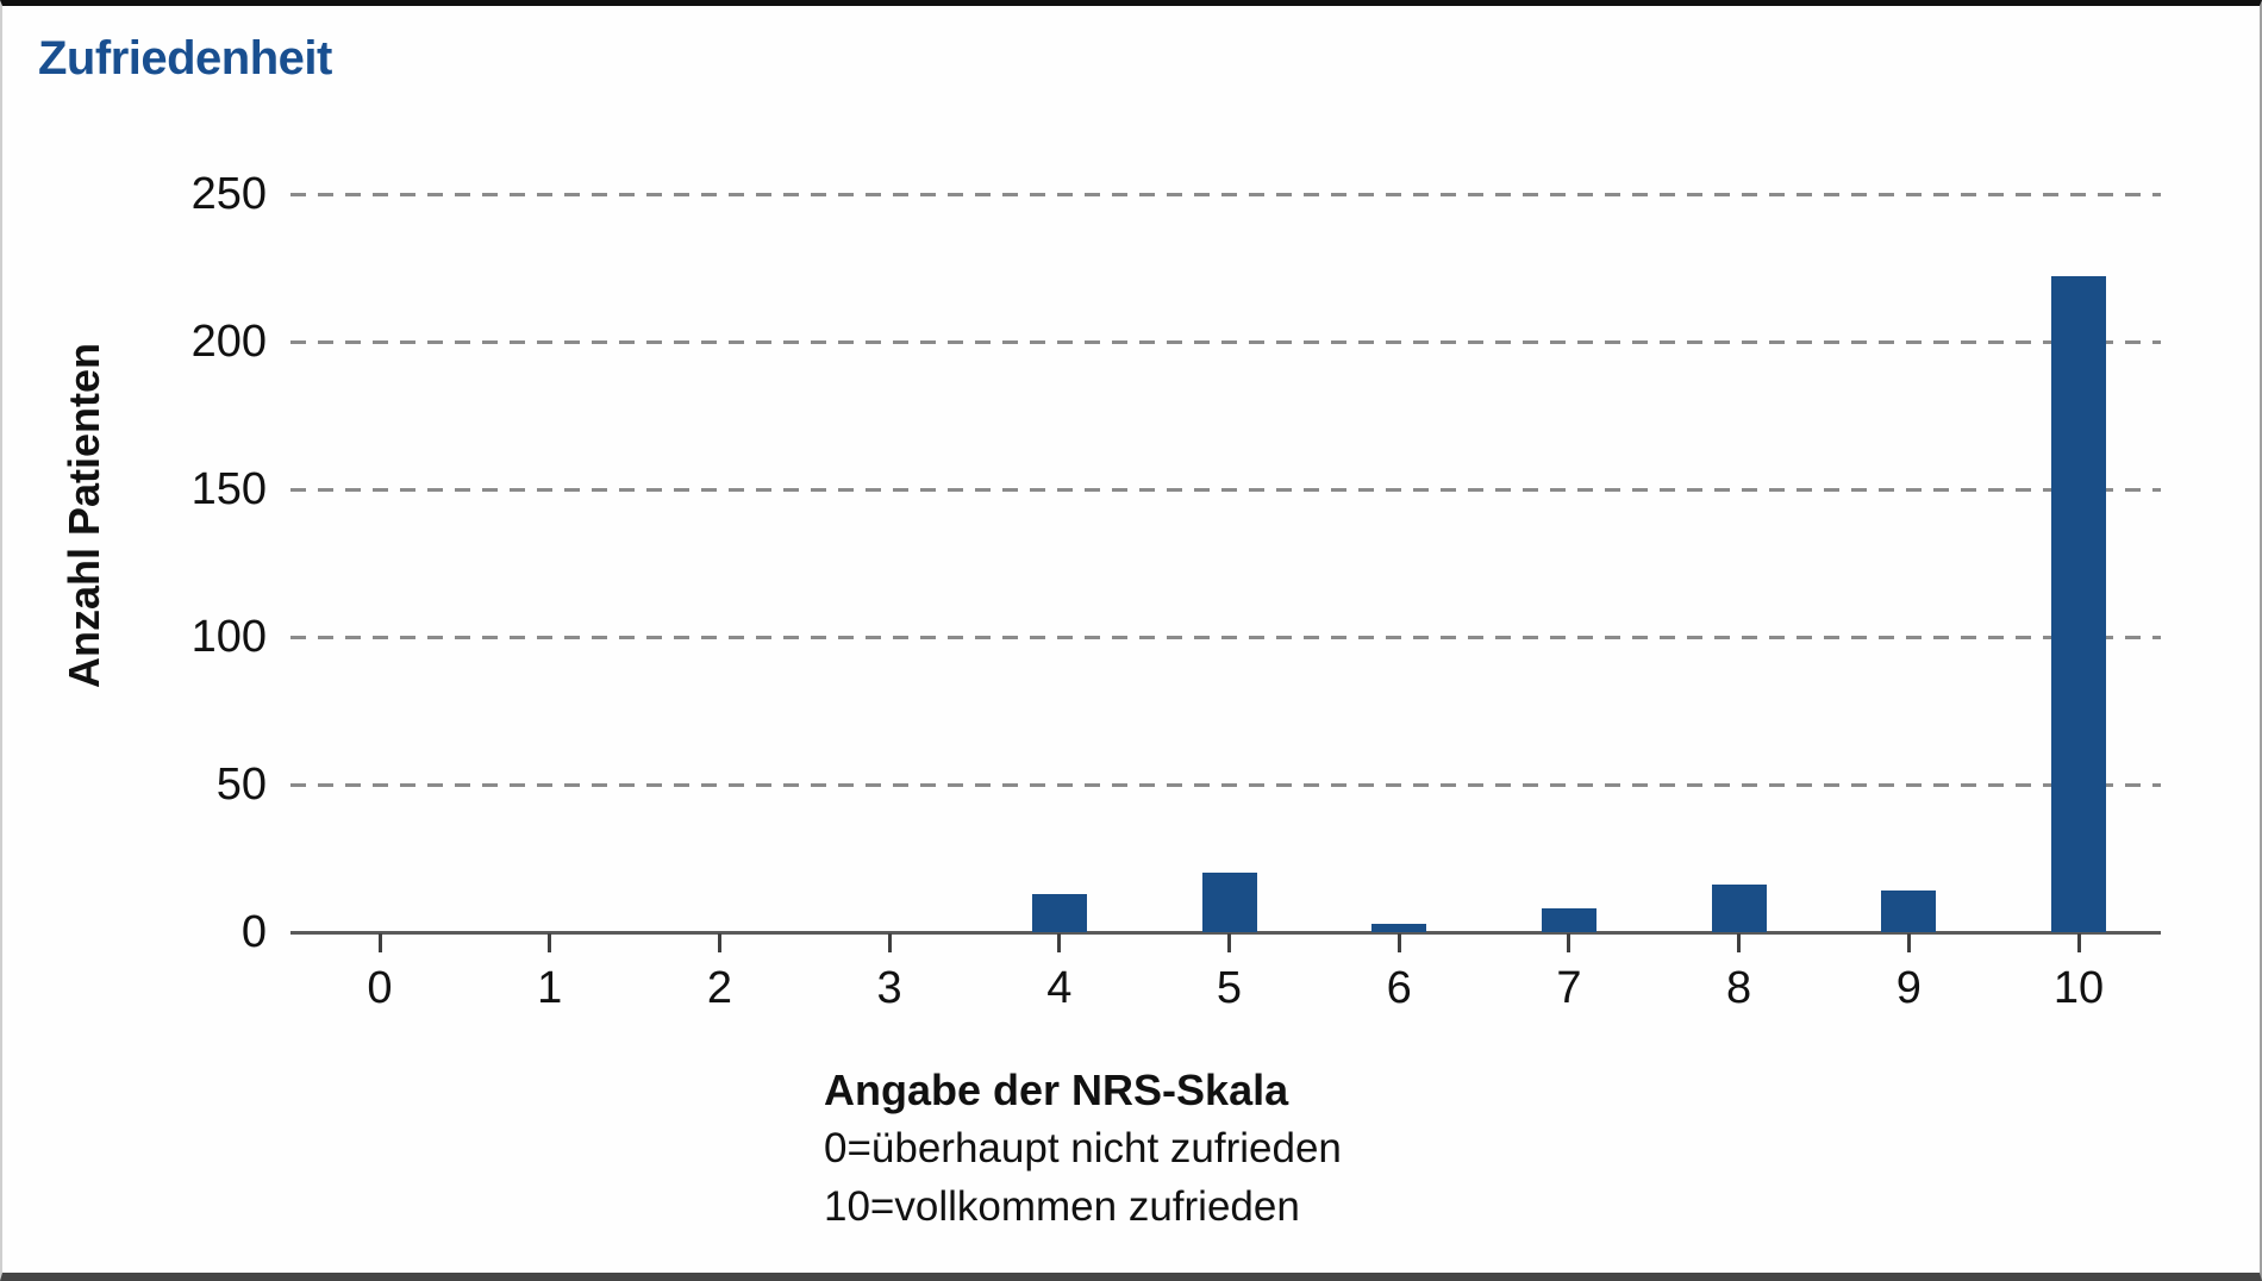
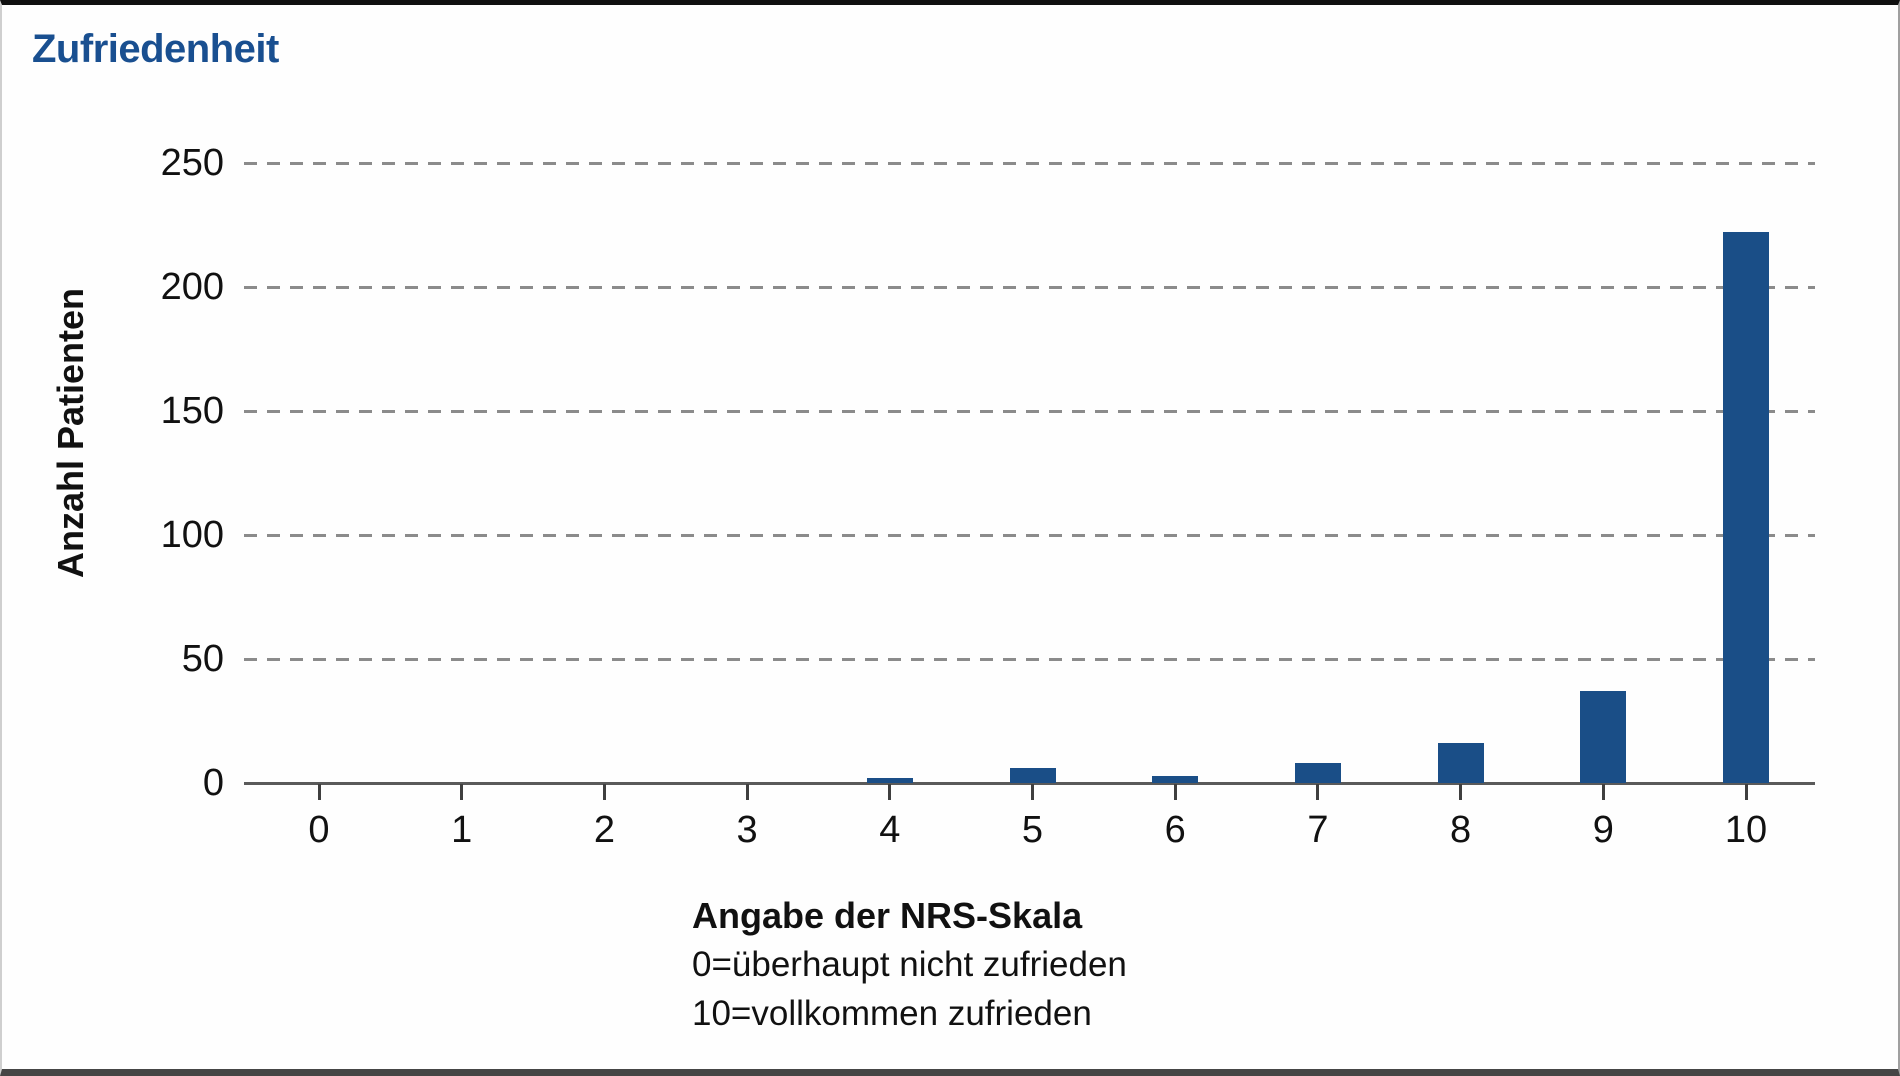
4: 13 -> 2
5: 20 -> 6
9: 14 -> 37
